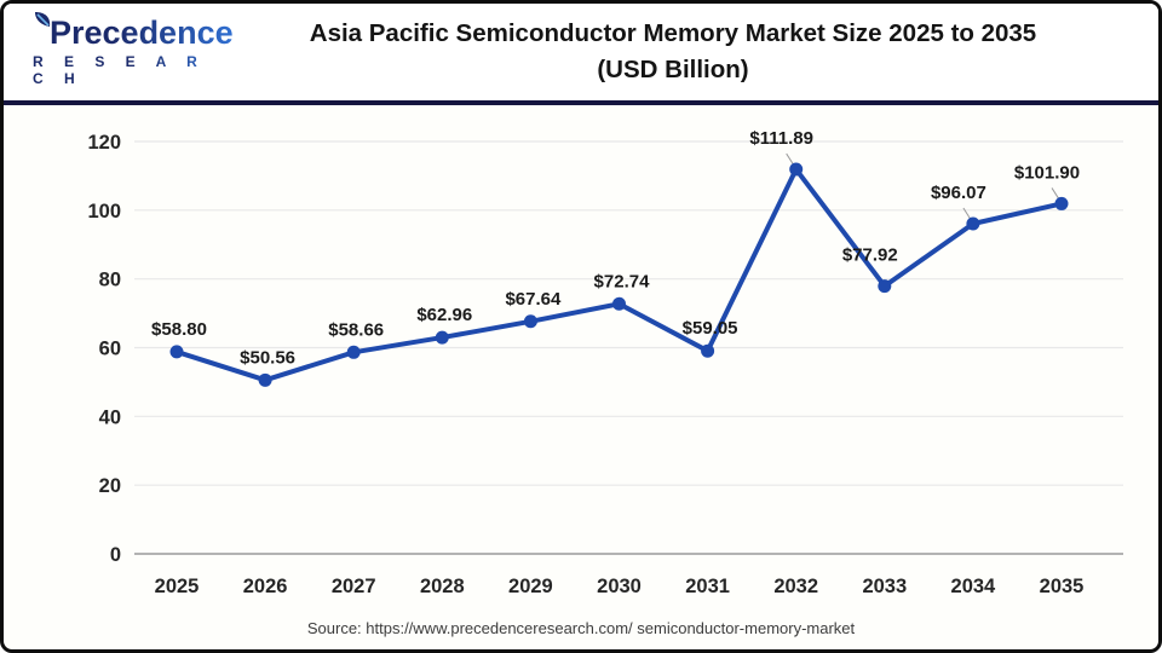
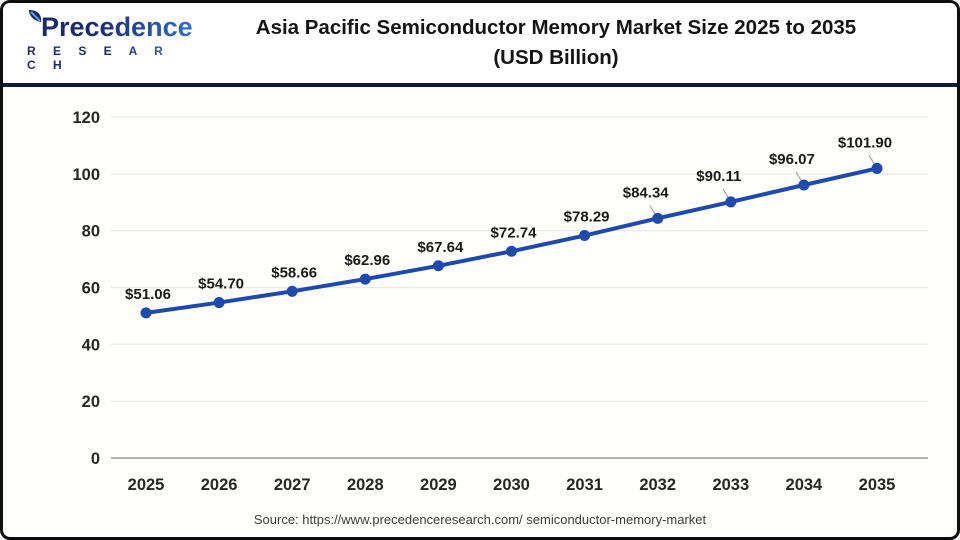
2025: $58.80 -> $51.06
2026: $50.56 -> $54.70
2031: $59.05 -> $78.29
2032: $111.89 -> $84.34
2033: $77.92 -> $90.11
